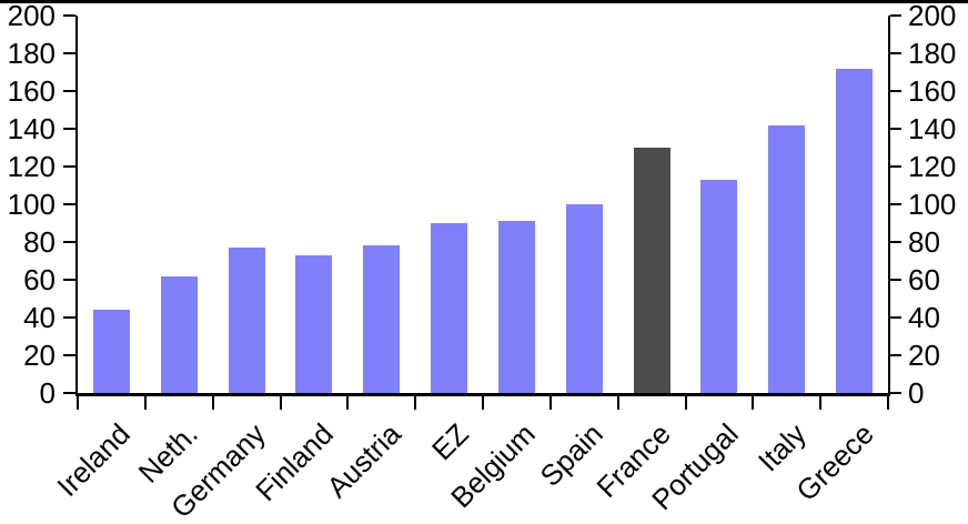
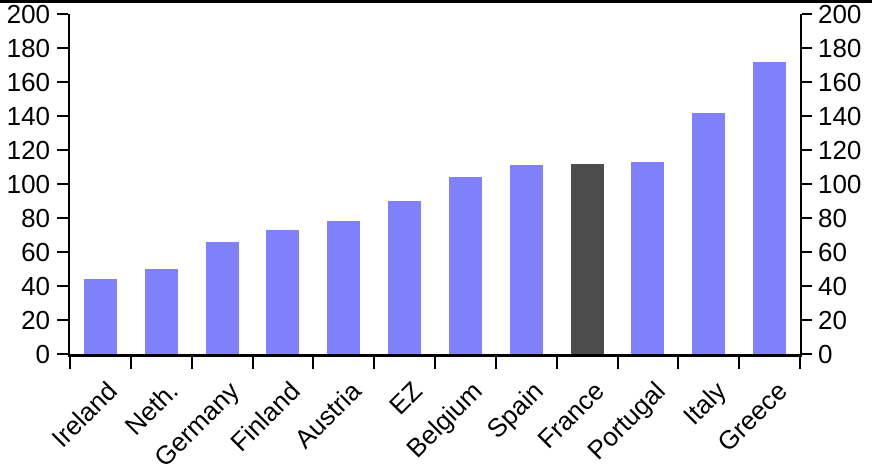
Neth.: 62 -> 50
Germany: 77 -> 66
Belgium: 91 -> 104
Spain: 100 -> 111
France: 130 -> 112
